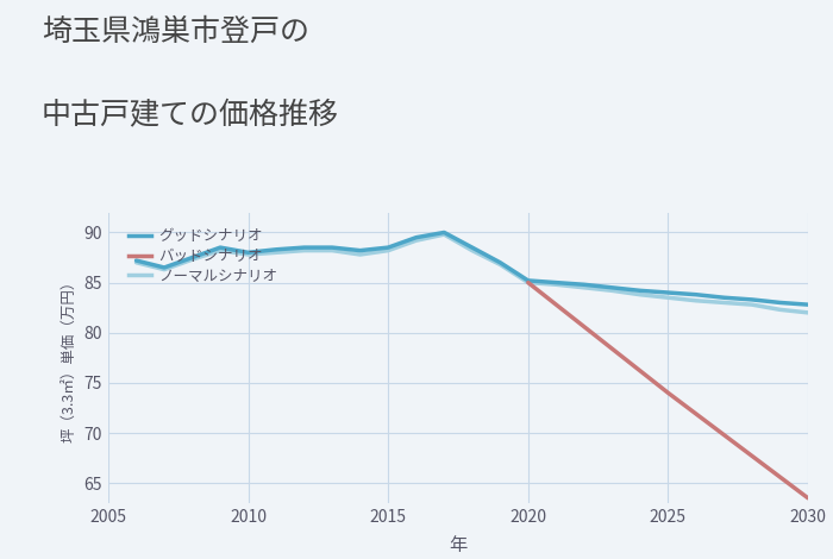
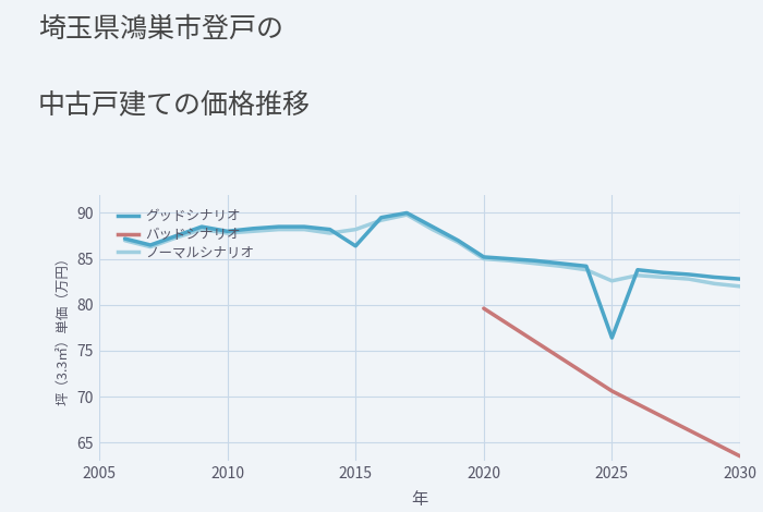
グッドシナリオ/2015: 88.5 -> 86.4
バッドシナリオ/2020: 85.0 -> 79.6
グッドシナリオ/2025: 84.0 -> 76.4
バッドシナリオ/2025: 74.0 -> 70.6
ノーマルシナリオ/2025: 83.5 -> 82.6
